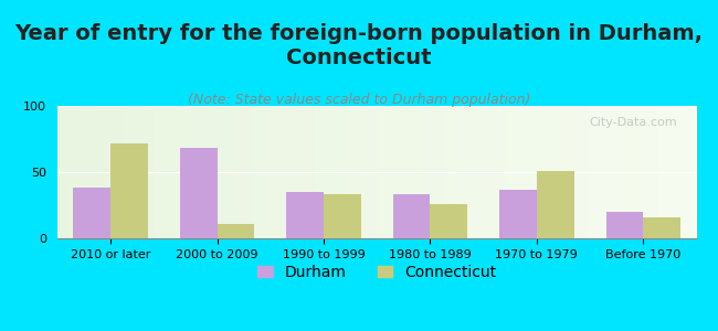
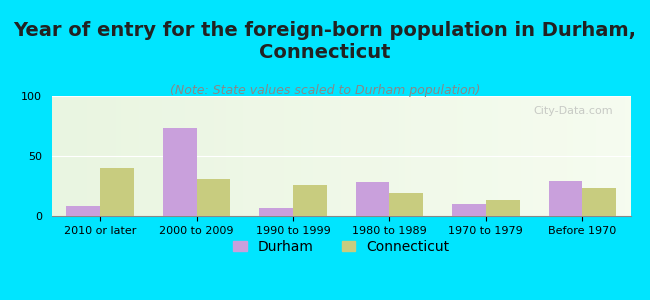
Durham/2010 or later: 38 -> 8
Connecticut/2010 or later: 72 -> 40
Durham/2000 to 2009: 68 -> 73
Connecticut/2000 to 2009: 11 -> 31
Durham/1990 to 1999: 35 -> 7
Connecticut/1990 to 1999: 33 -> 26
Durham/1980 to 1989: 33 -> 28
Connecticut/1980 to 1989: 26 -> 19
Durham/1970 to 1979: 37 -> 10
Connecticut/1970 to 1979: 51 -> 13
Durham/Before 1970: 20 -> 29
Connecticut/Before 1970: 16 -> 23
